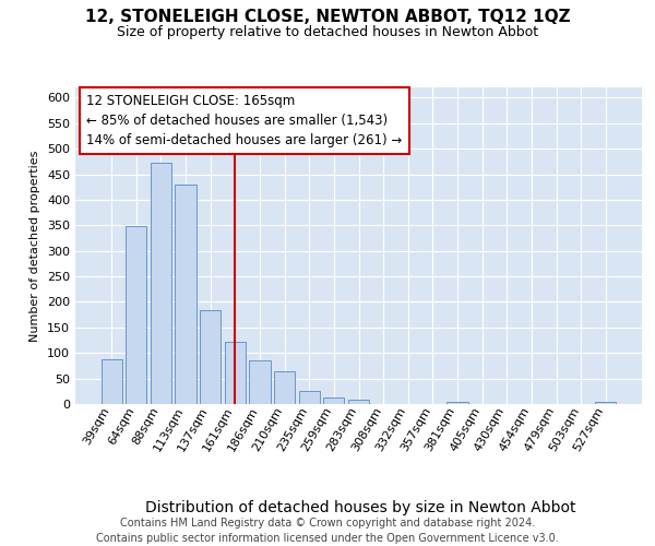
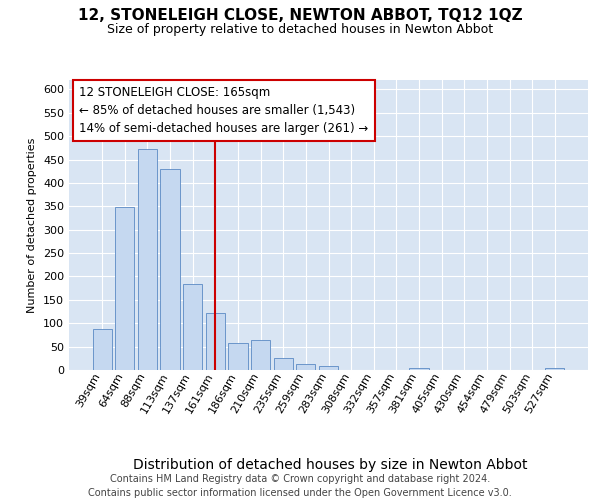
186sqm: 85 -> 57
